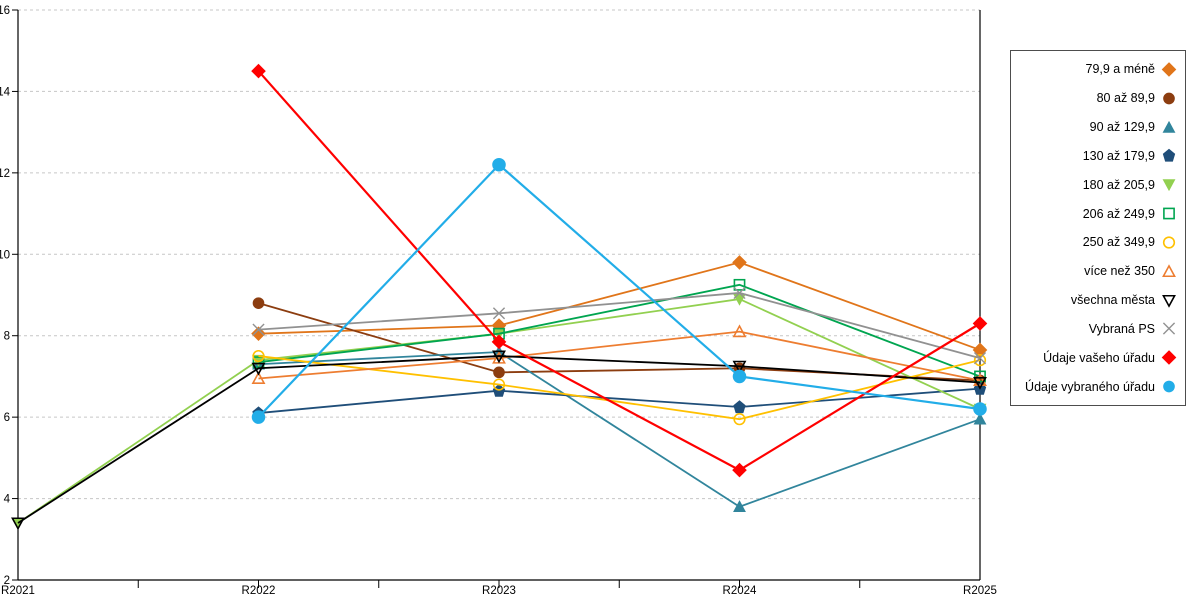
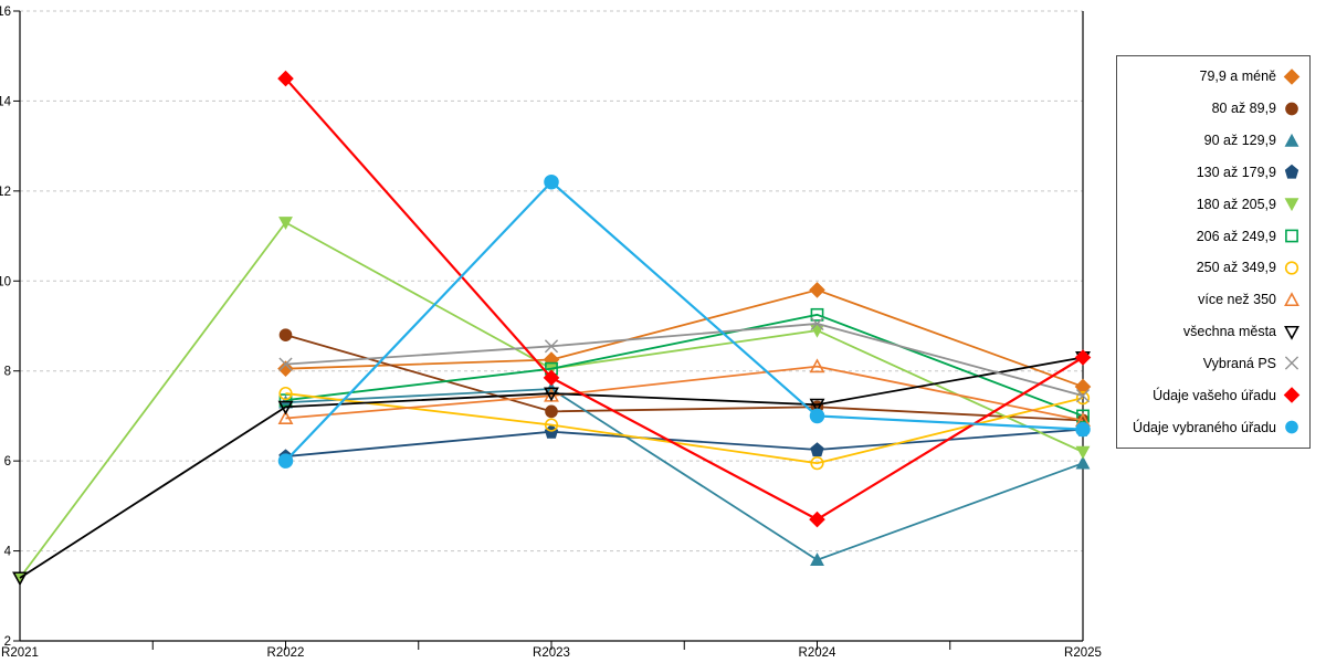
180 až 205,9/R2022: 7.4 -> 11.3
všechna města/R2025: 6.8 -> 8.3
Údaje vybraného úřadu/R2025: 6.2 -> 6.7
